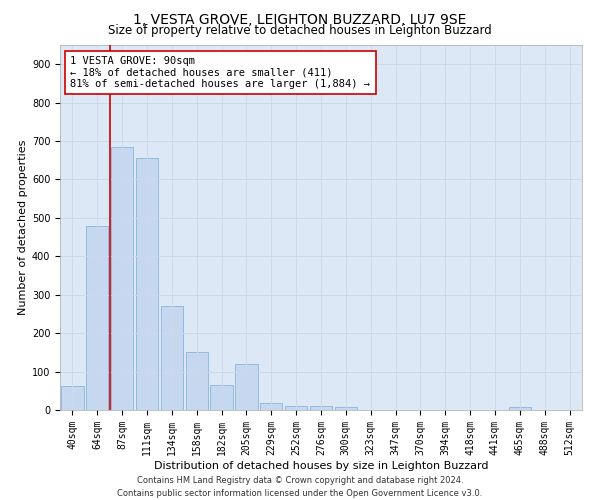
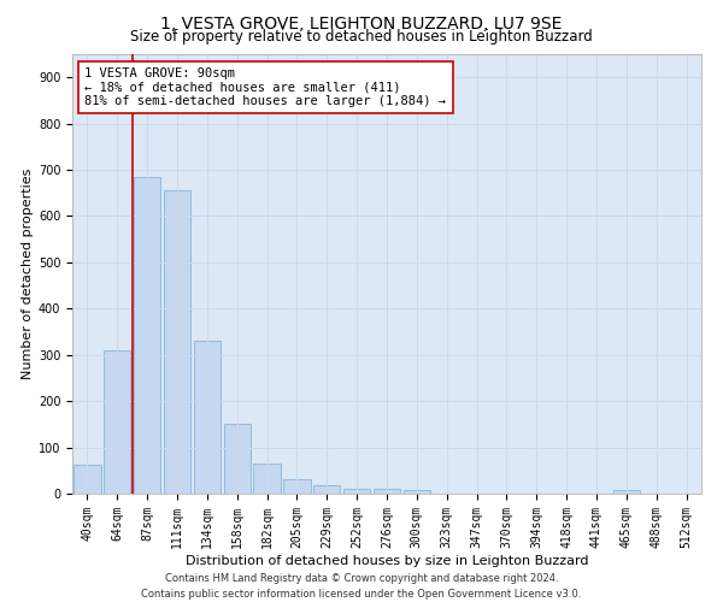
64sqm: 480 -> 310
134sqm: 270 -> 330
205sqm: 120 -> 30
